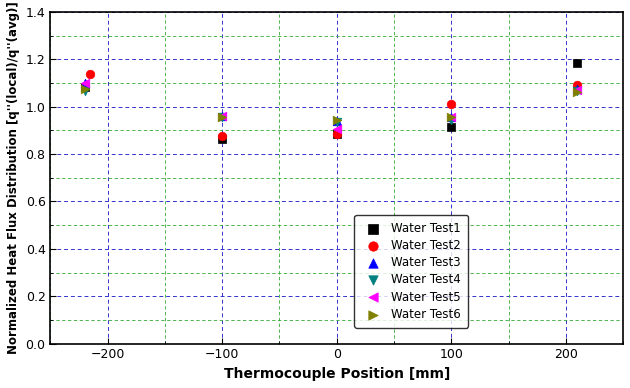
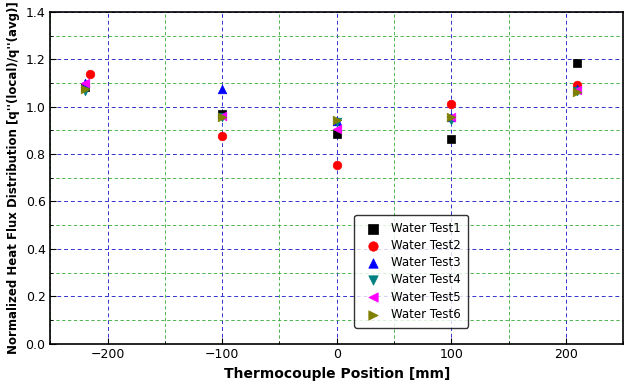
Water Test1/−100: 0.865 -> 0.970
Water Test3/−100: 0.960 -> 1.075
Water Test2/0: 0.885 -> 0.755
Water Test1/100: 0.915 -> 0.865
